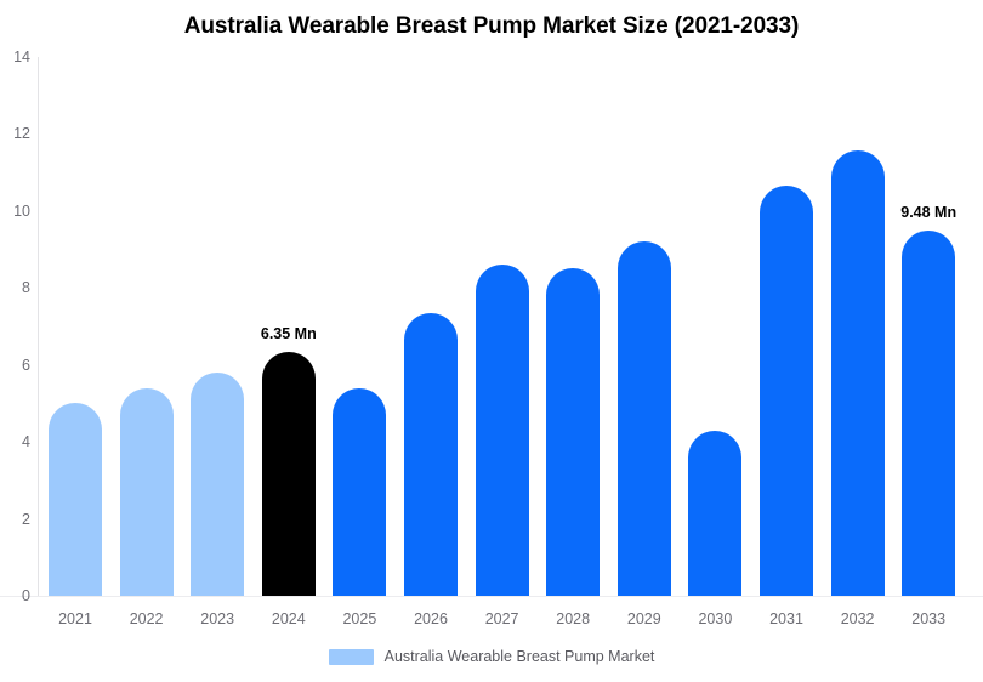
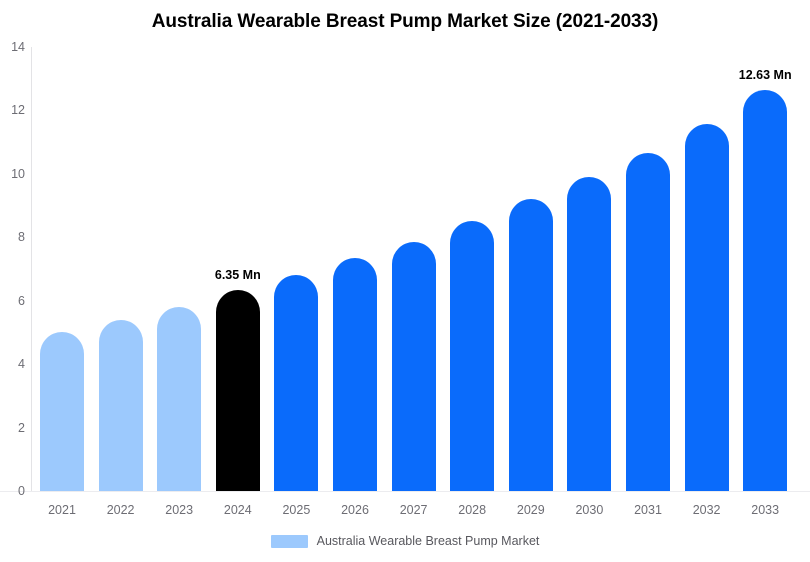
2025: 5.4 -> 6.8
2027: 8.6 -> 7.8
2030: 4.3 -> 9.9
2033: 9.48 -> 12.63
